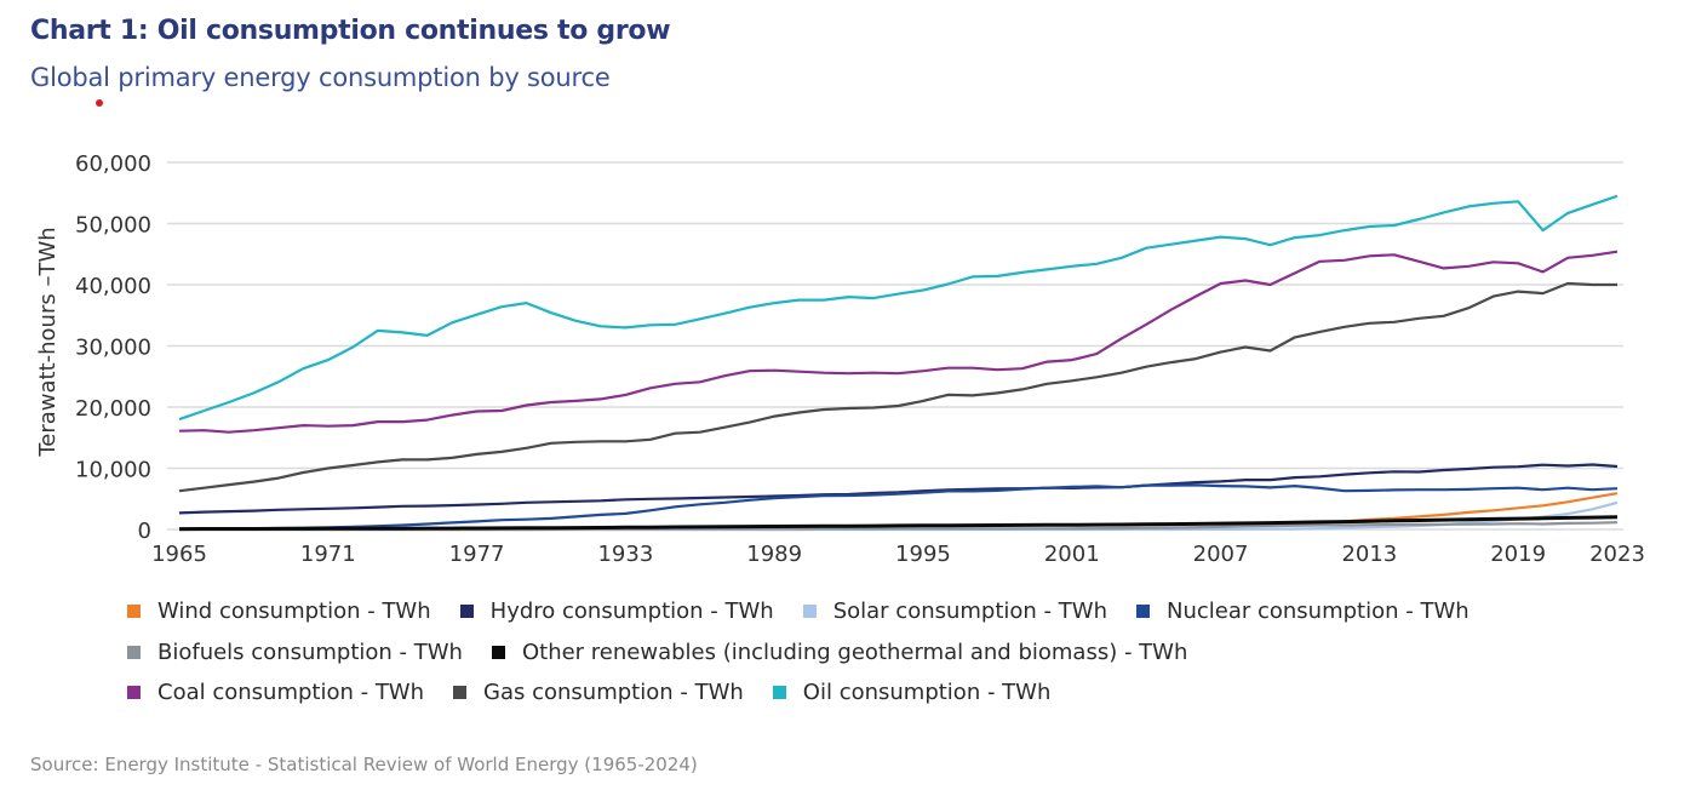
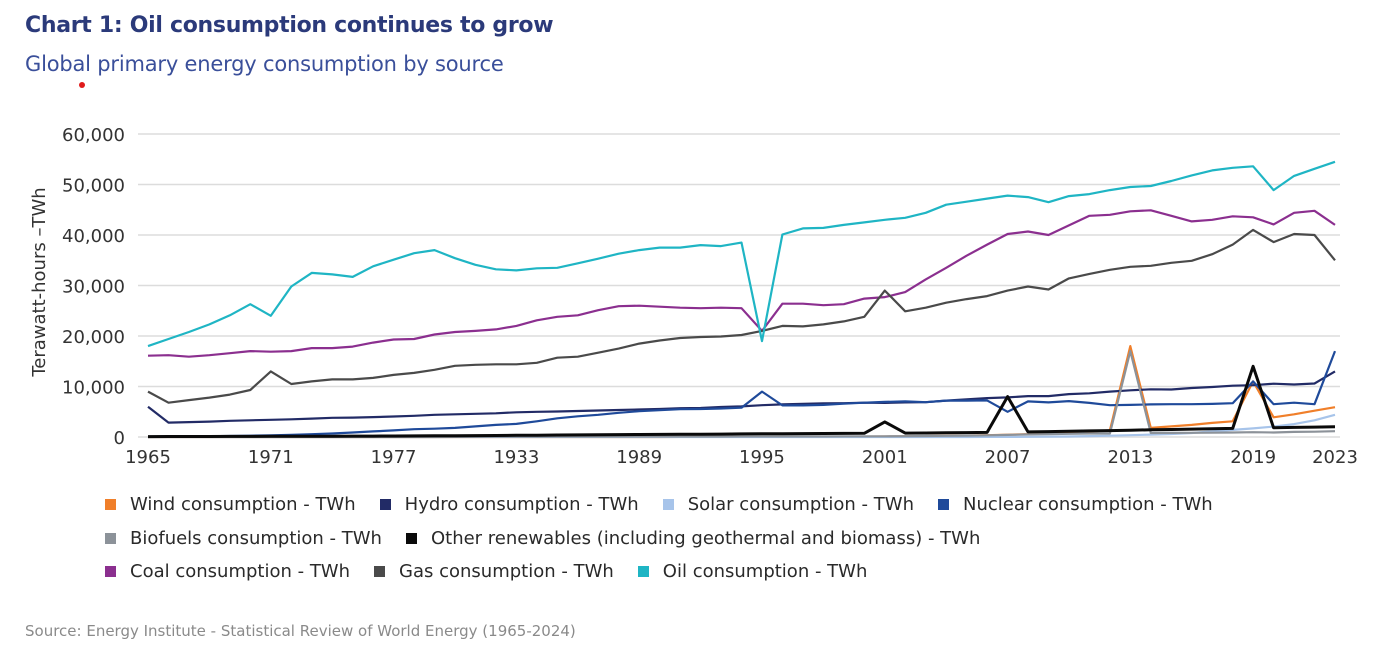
Hydro consumption - TWh/1965: 3000 -> 6000
Gas consumption - TWh/1965: 6000 -> 9000
Gas consumption - TWh/1971: 10000 -> 13000
Oil consumption - TWh/1971: 28000 -> 24000
Nuclear consumption - TWh/1995: 6000 -> 9000
Coal consumption - TWh/1995: 26000 -> 21000
Oil consumption - TWh/1995: 39000 -> 19000
Other renewables (including geothermal and biomass) - TWh/2001: 1000 -> 3000
Gas consumption - TWh/2001: 24000 -> 29000
Nuclear consumption - TWh/2007: 7000 -> 5000
Other renewables (including geothermal and biomass) - TWh/2007: 1000 -> 8000
Wind consumption - TWh/2013: 2000 -> 18000
Biofuels consumption - TWh/2013: 1000 -> 17000
Wind consumption - TWh/2019: 4000 -> 11000
Nuclear consumption - TWh/2019: 7000 -> 11000
Other renewables (including geothermal and biomass) - TWh/2019: 2000 -> 14000
Gas consumption - TWh/2019: 39000 -> 41000
Hydro consumption - TWh/2023: 10000 -> 13000
Nuclear consumption - TWh/2023: 7000 -> 17000
Coal consumption - TWh/2023: 45000 -> 42000
Gas consumption - TWh/2023: 40000 -> 35000
